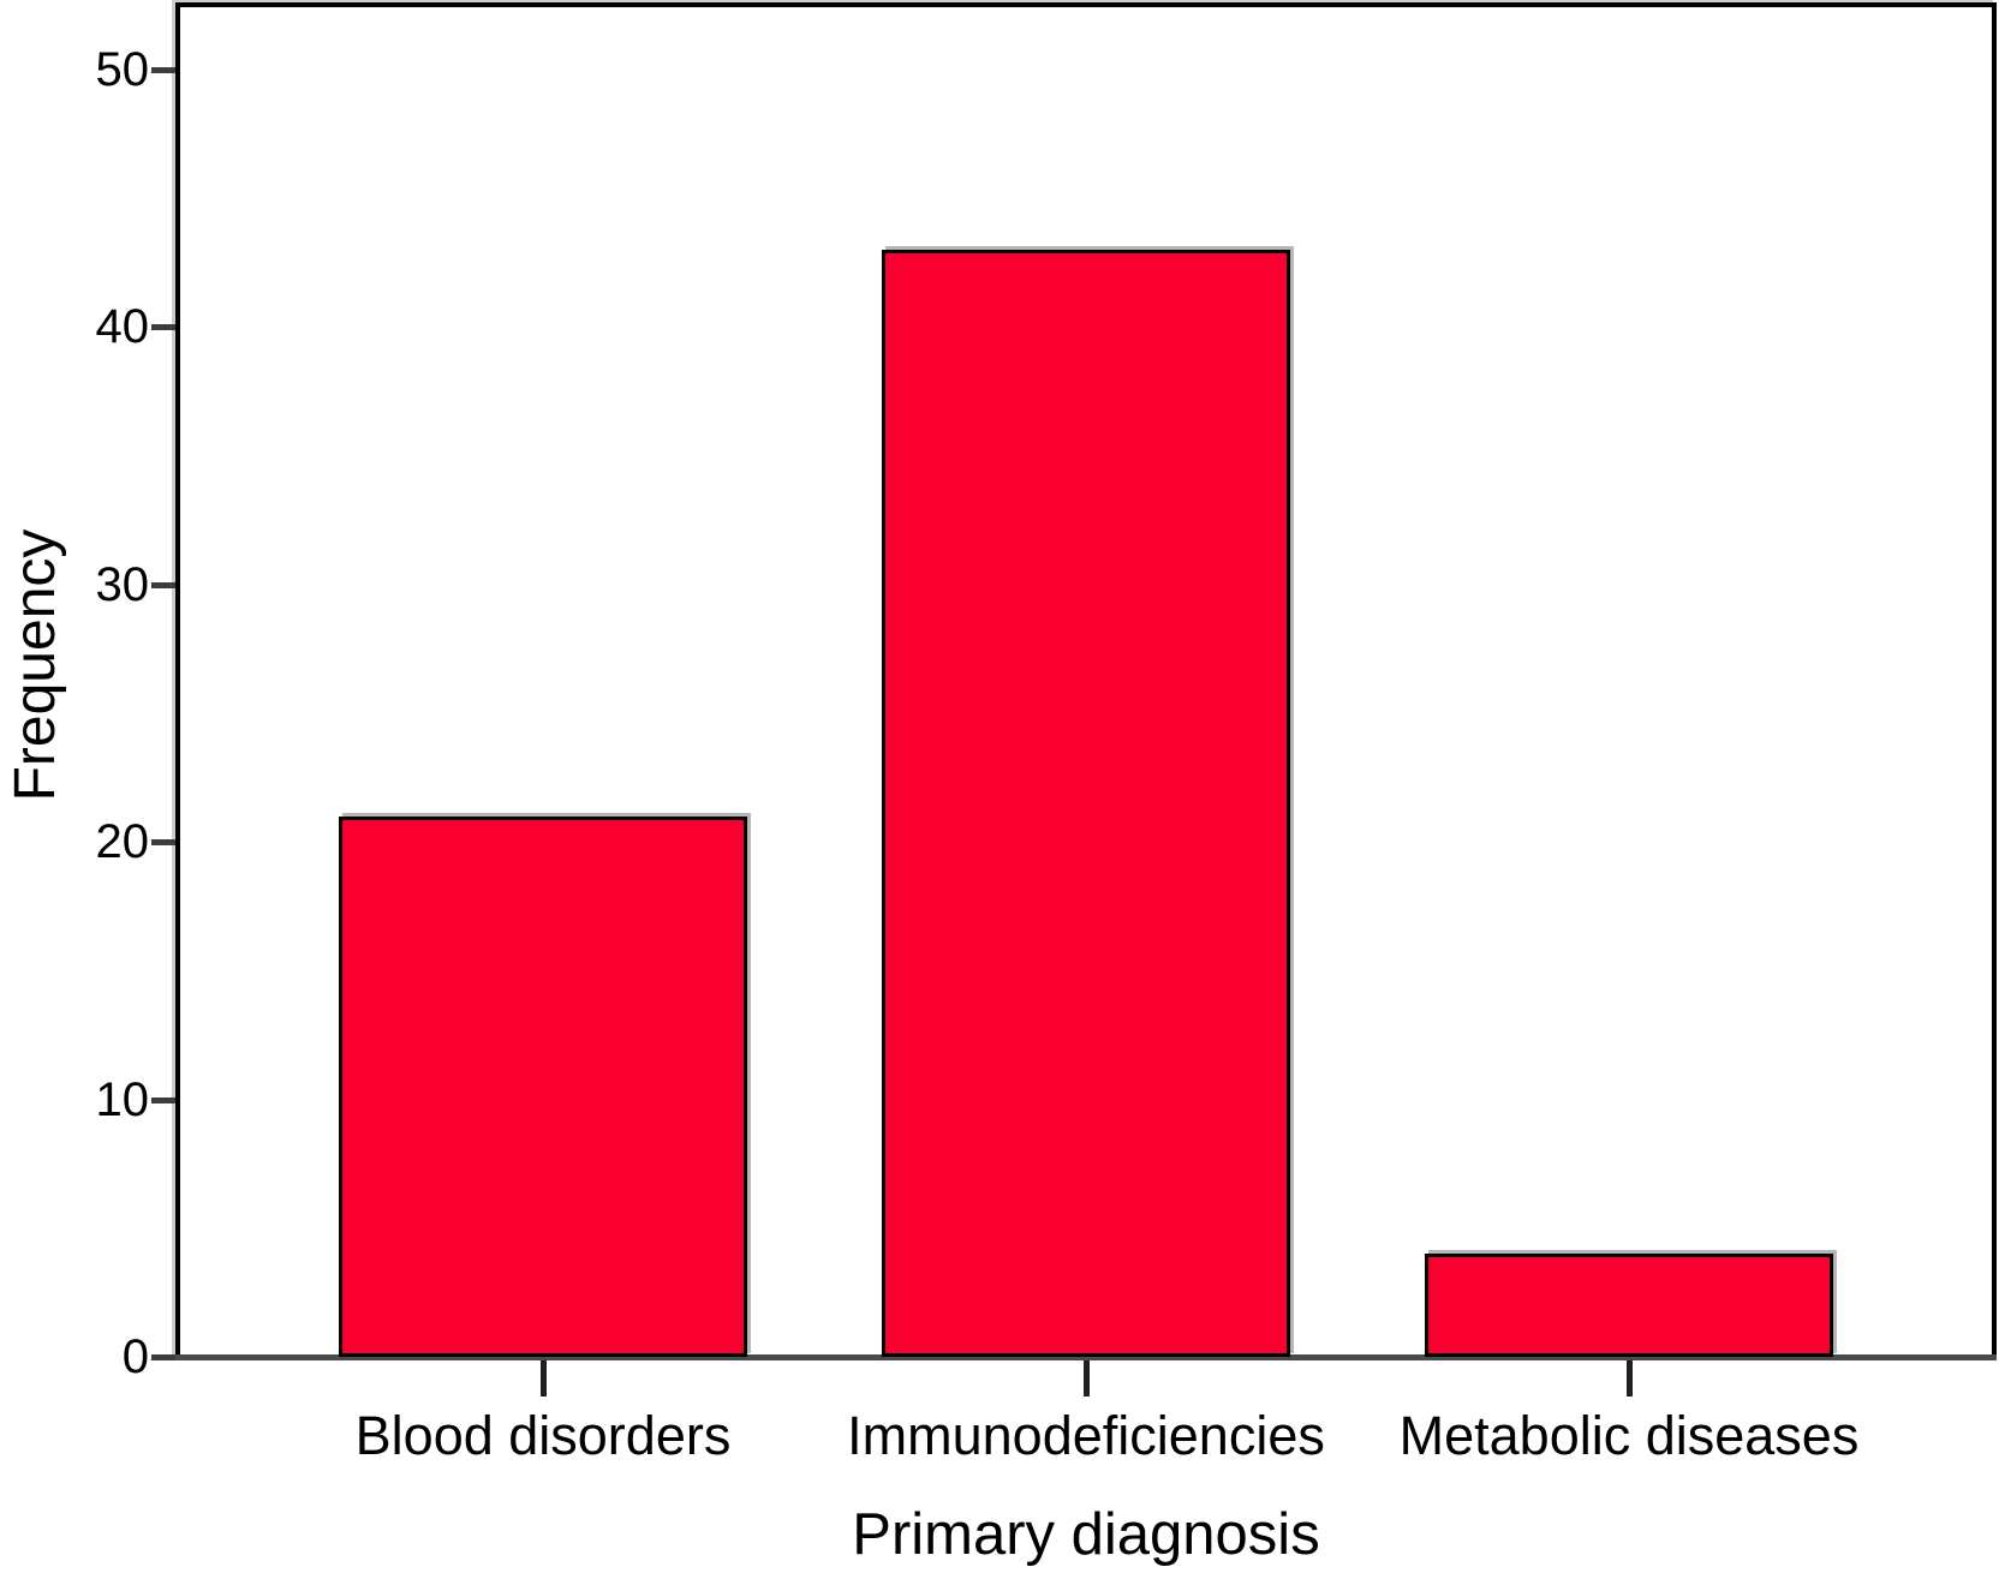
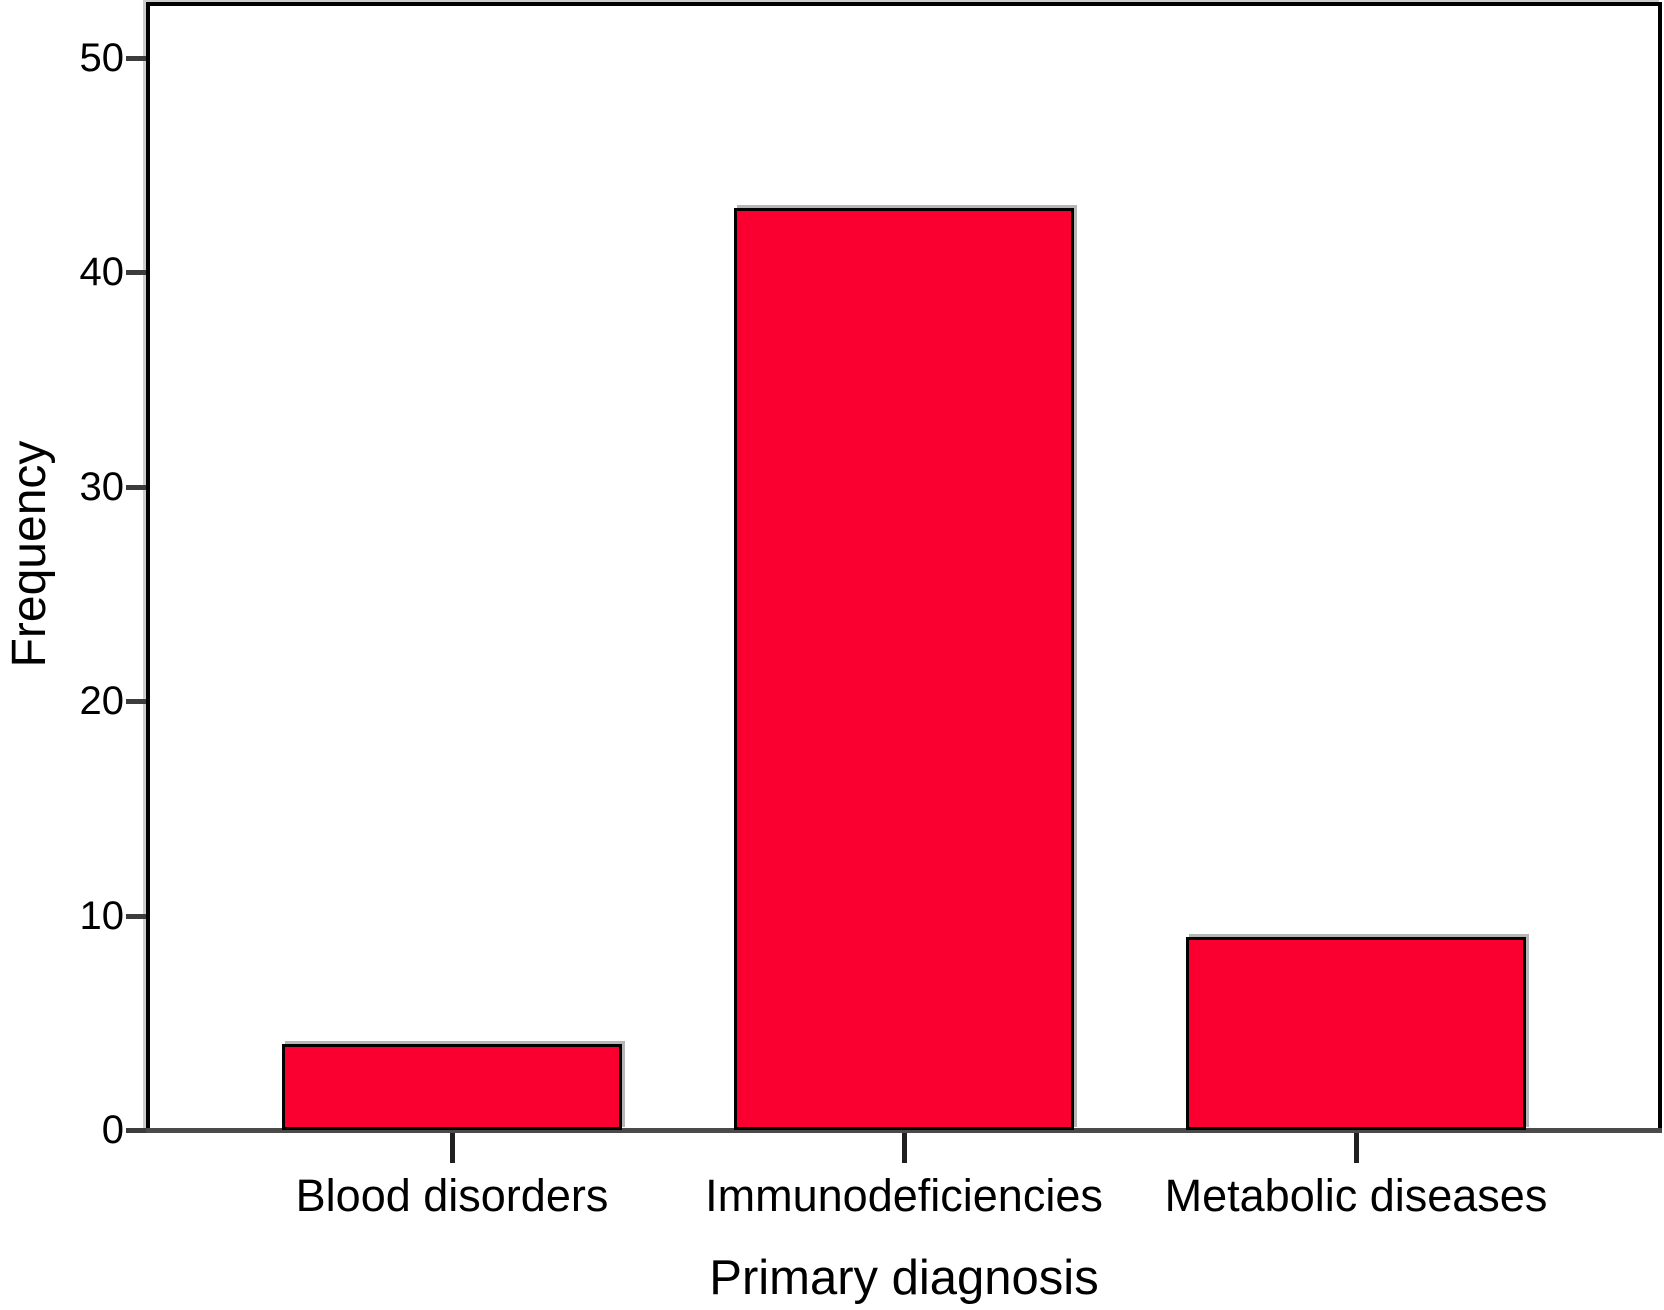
Blood disorders: 21 -> 4
Metabolic diseases: 4 -> 9
